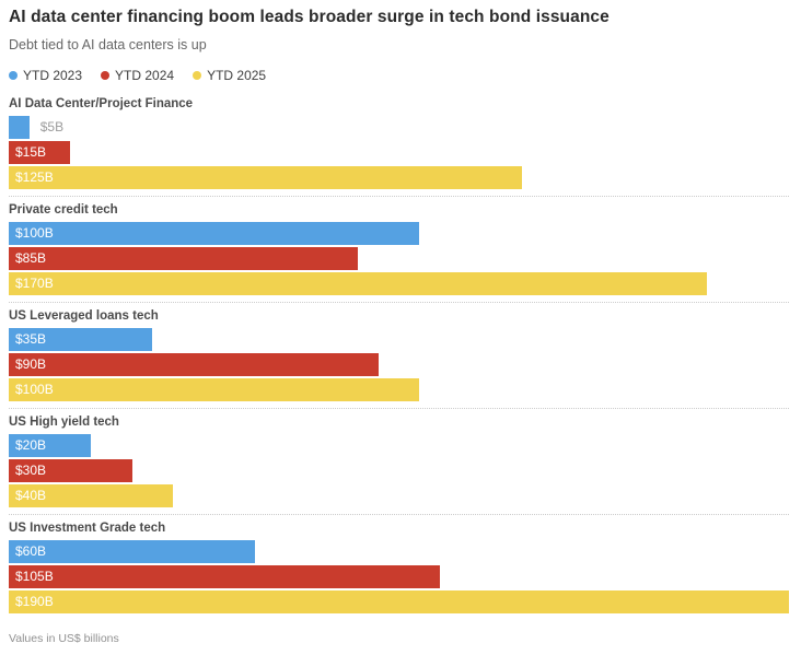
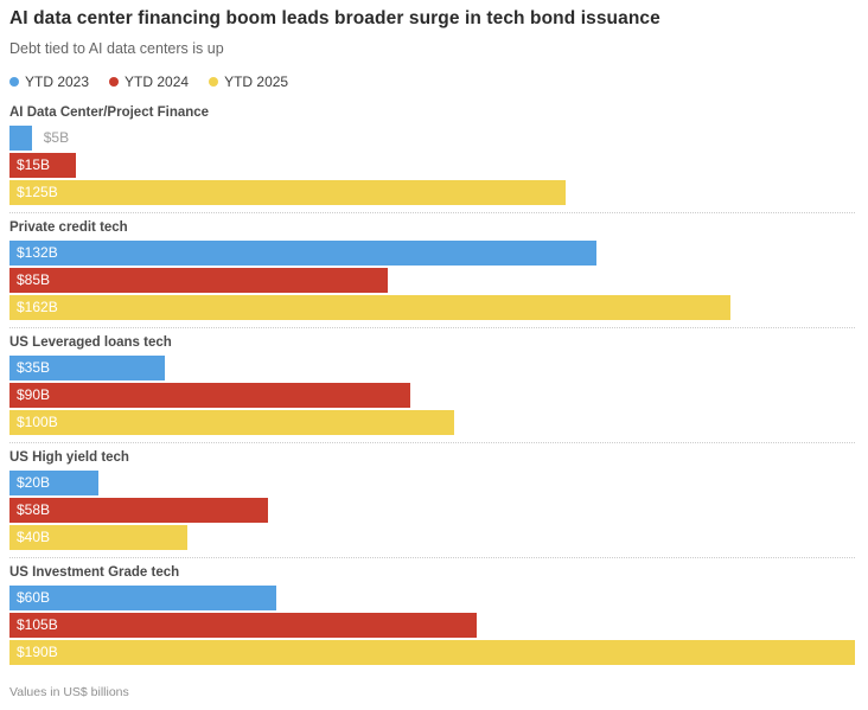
YTD 2023/Private credit tech: $100B -> $132B
YTD 2025/Private credit tech: $170B -> $162B
YTD 2024/US High yield tech: $30B -> $58B
